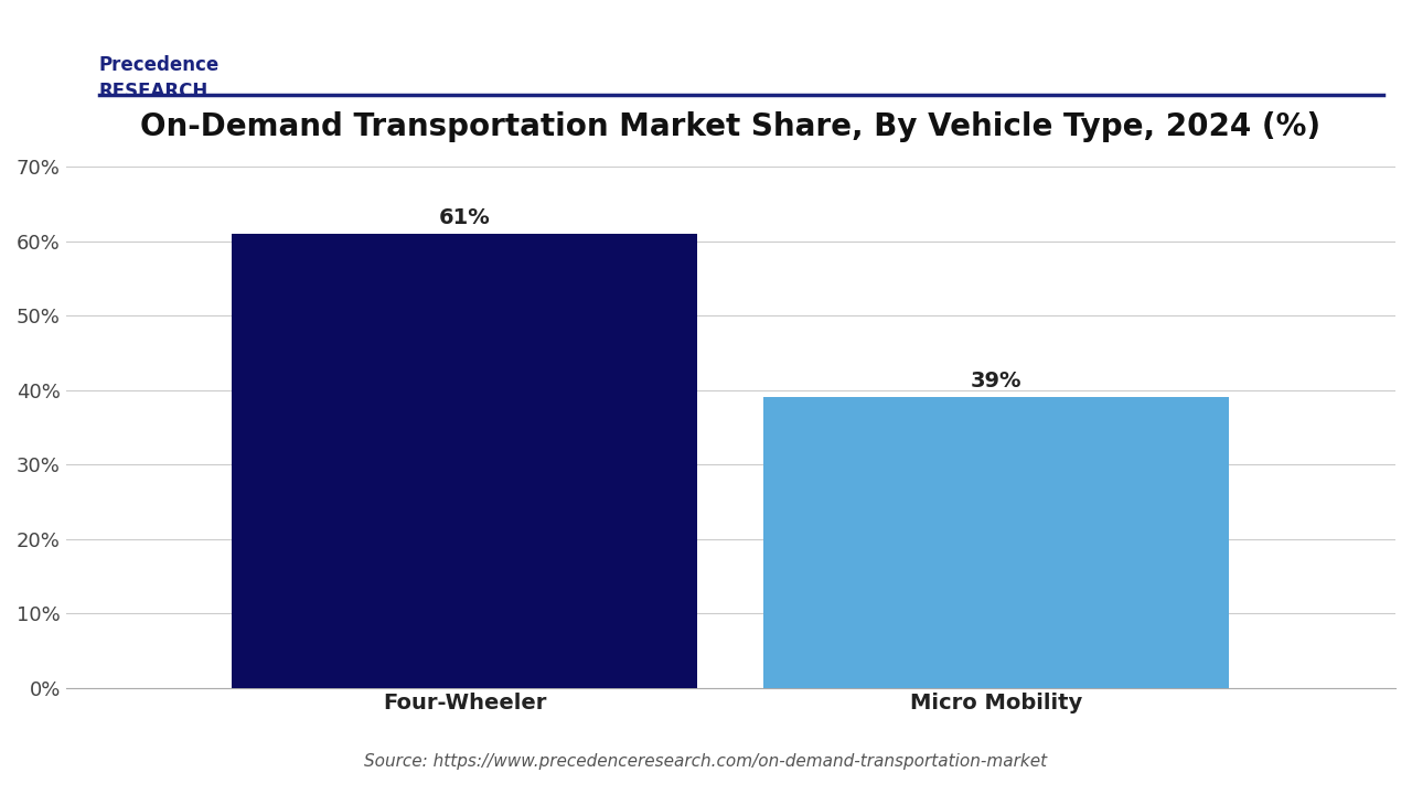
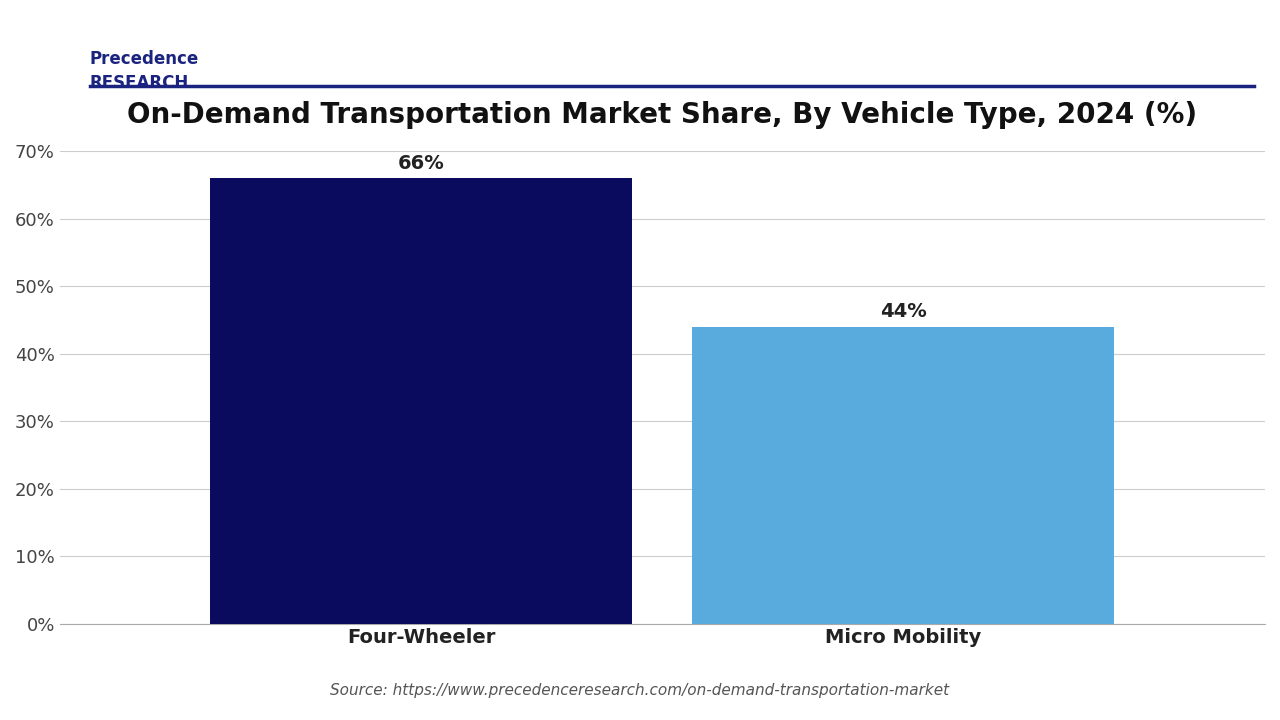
Four-Wheeler: 61% -> 66%
Micro Mobility: 39% -> 44%
